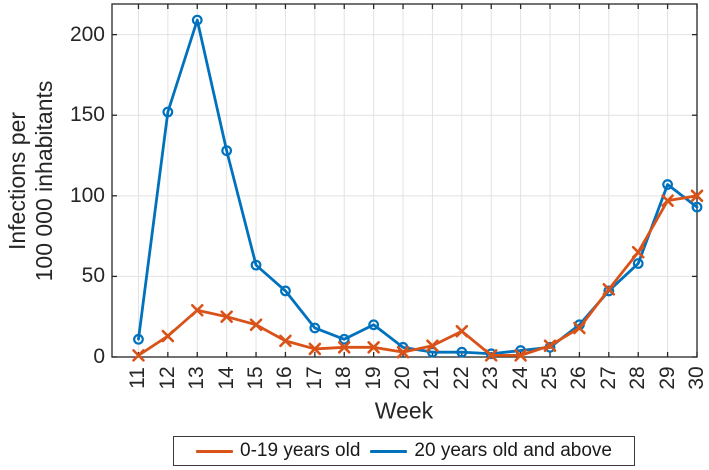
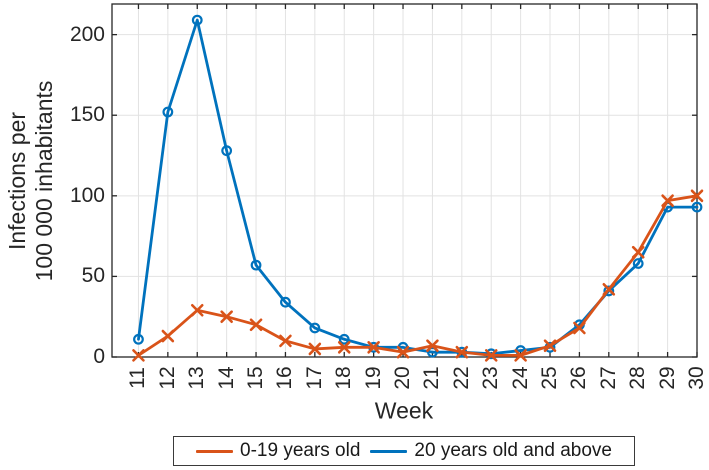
20 years old and above/16: 41 -> 34
20 years old and above/19: 20 -> 6
0-19 years old/22: 16 -> 3
20 years old and above/29: 107 -> 93
